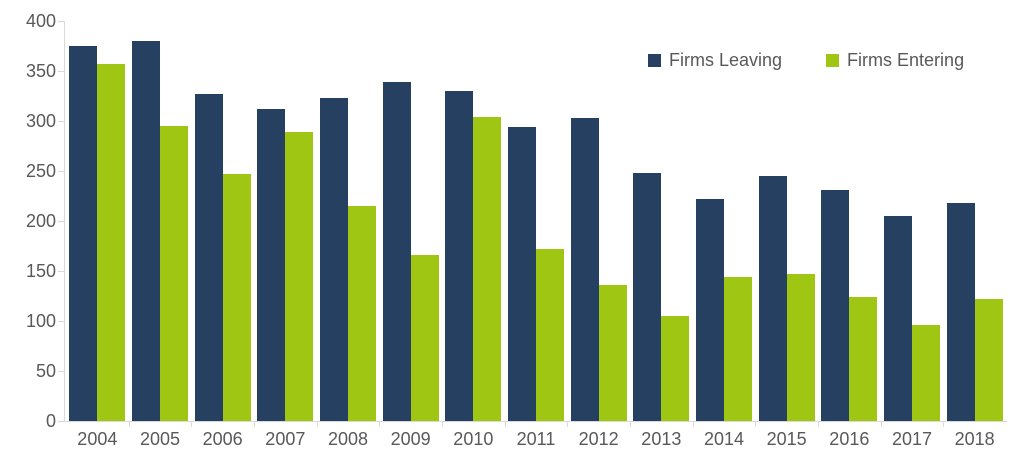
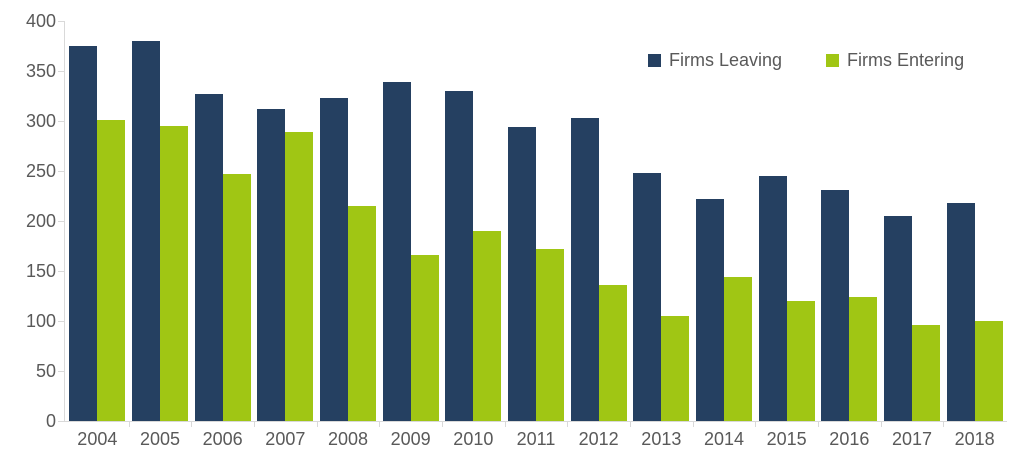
Firms Entering/2004: 357 -> 301
Firms Entering/2010: 304 -> 190
Firms Entering/2015: 147 -> 120
Firms Entering/2018: 122 -> 100
